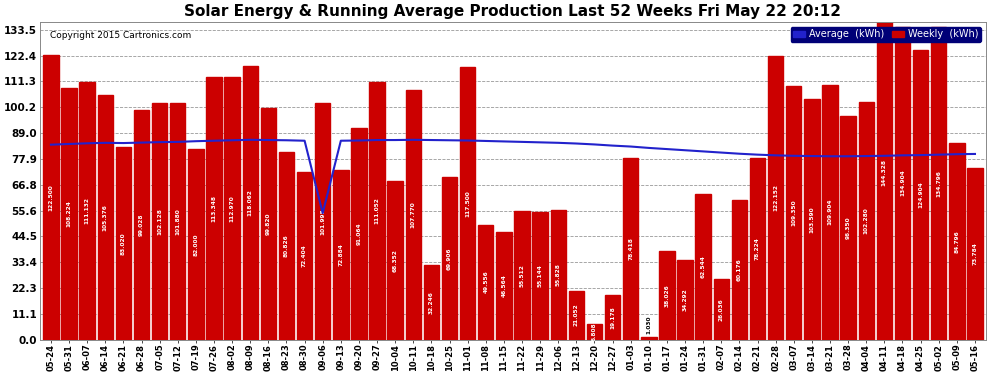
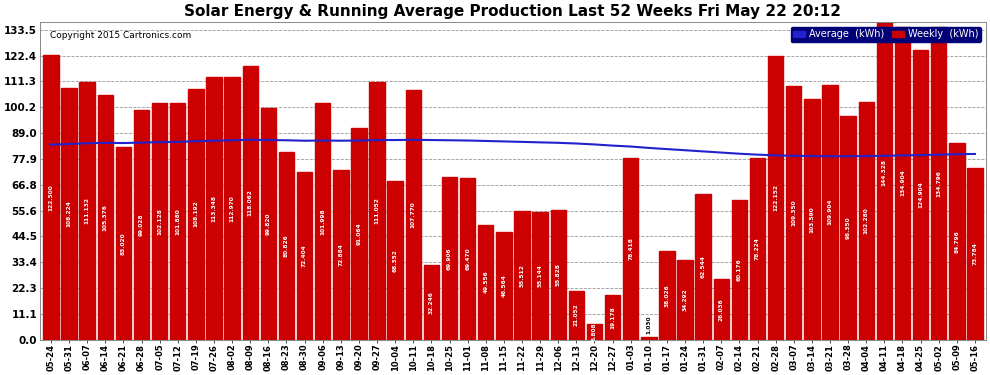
Weekly (kWh)/07-19: 82.0 -> 108.2
Average (kWh)/09-06: 54.5 -> 85.8
Weekly (kWh)/11-01: 117.5 -> 69.5
